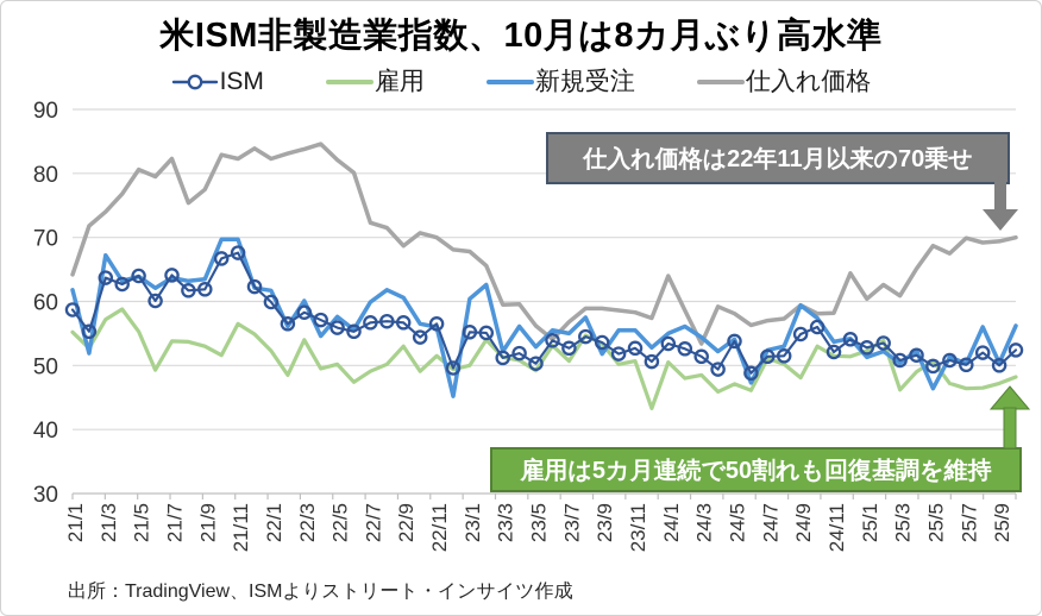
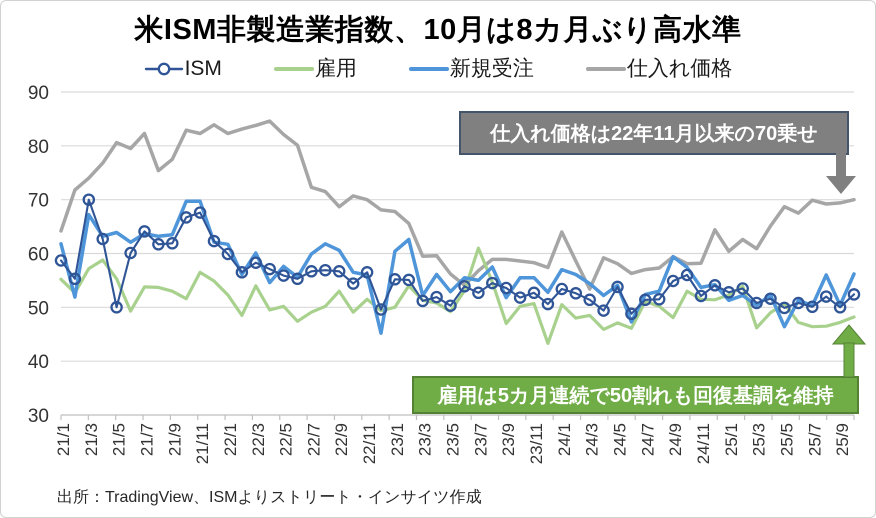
ISM/21/3: 64 -> 70
ISM/21/5: 64 -> 50
雇用/23/7: 51 -> 61
雇用/23/9: 53 -> 47
新規受注/24/1: 55 -> 57
